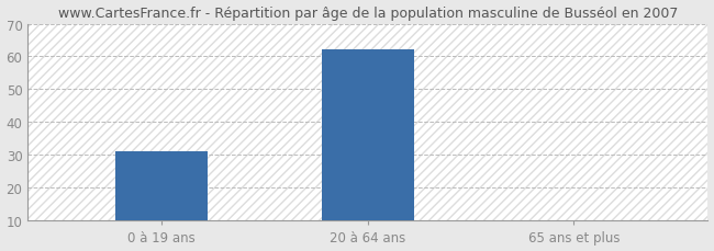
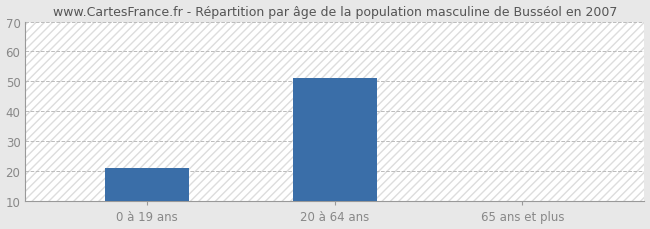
0 à 19 ans: 31 -> 21
20 à 64 ans: 62 -> 51
